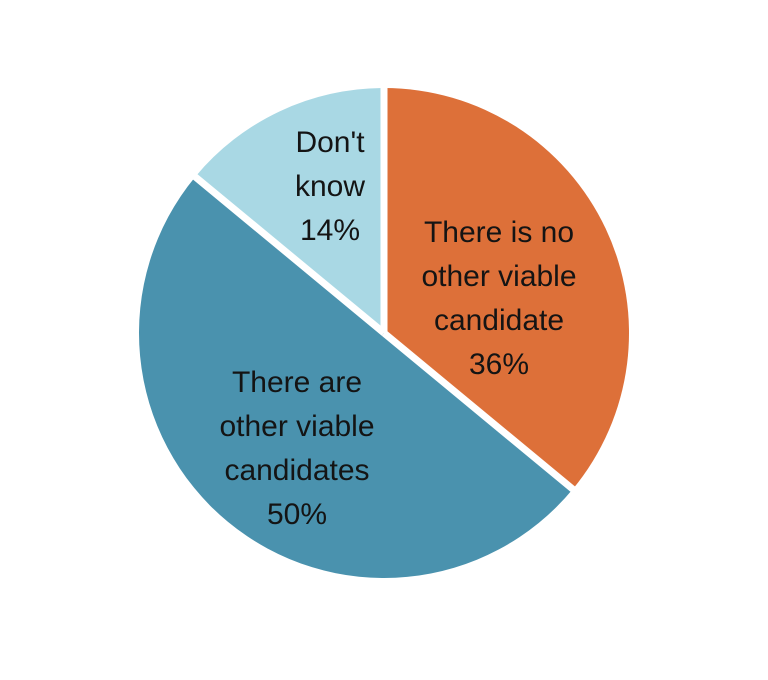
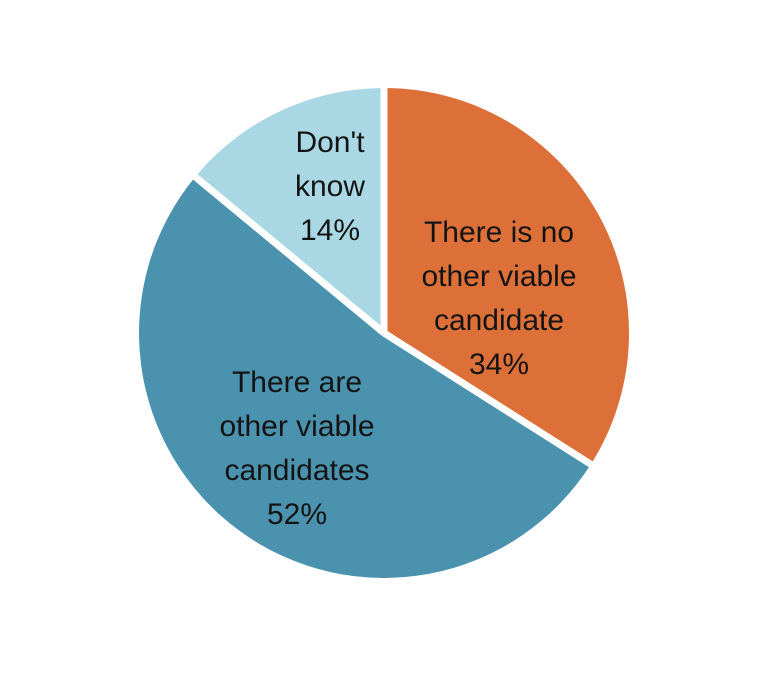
There is no other viable candidate: 36% -> 34%
There are other viable candidates: 50% -> 52%
